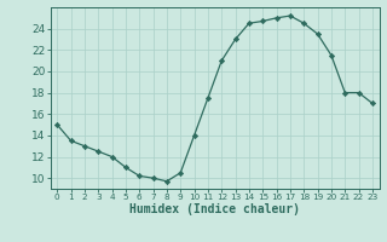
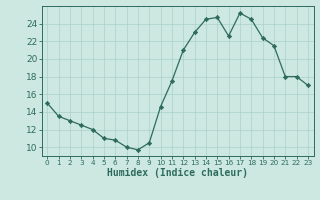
6: 10.2 -> 10.8
10: 14.0 -> 14.6
16: 25.0 -> 22.6
19: 23.5 -> 22.4
